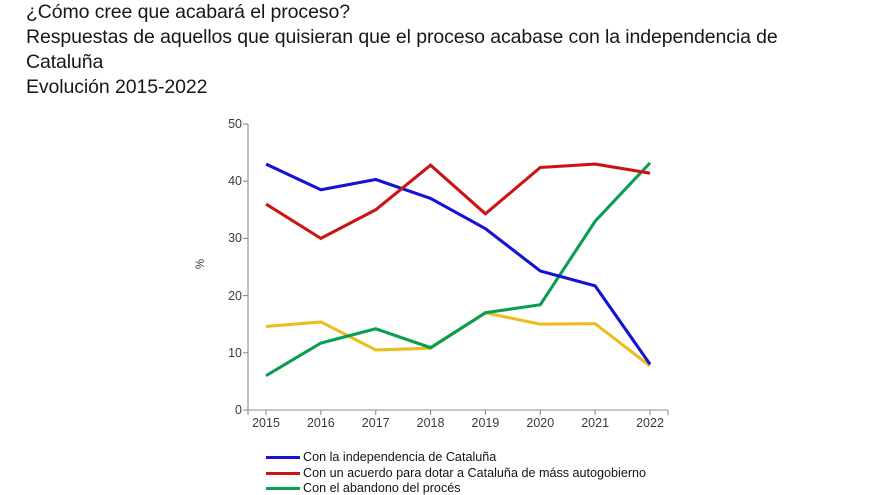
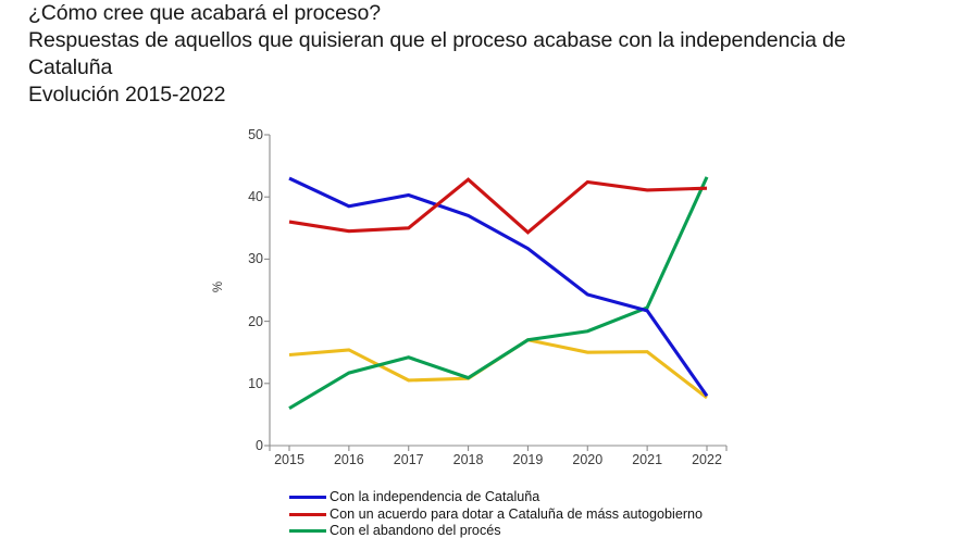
Con un acuerdo para dotar a Cataluña de máss autogobierno/2016: 30 -> 34
Con un acuerdo para dotar a Cataluña de máss autogobierno/2021: 43 -> 41
Con el abandono del procés/2021: 33 -> 22
